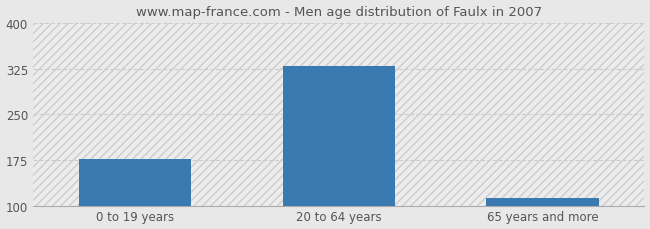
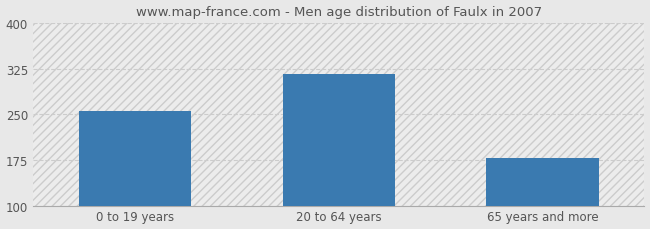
0 to 19 years: 176 -> 256
20 to 64 years: 329 -> 316
65 years and more: 113 -> 178
